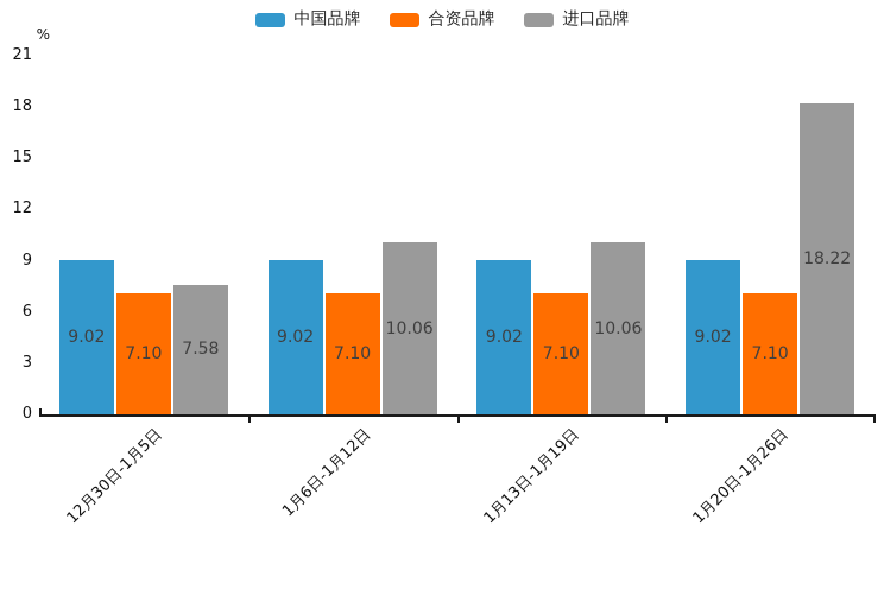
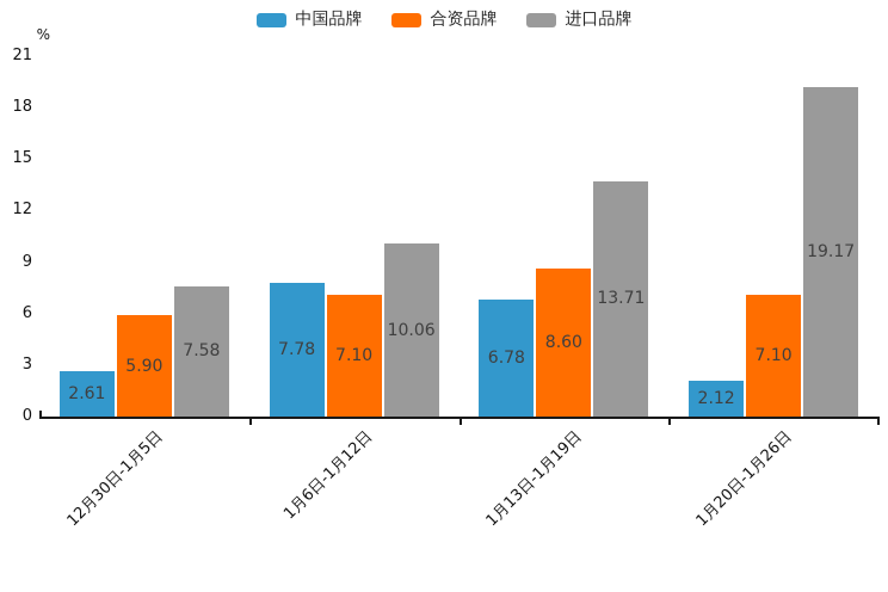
中国品牌/12月30日-1月5日: 9.02 -> 2.61
合资品牌/12月30日-1月5日: 7.10 -> 5.90
中国品牌/1月6日-1月12日: 9.02 -> 7.78
中国品牌/1月13日-1月19日: 9.02 -> 6.78
合资品牌/1月13日-1月19日: 7.10 -> 8.60
进口品牌/1月13日-1月19日: 10.06 -> 13.71
中国品牌/1月20日-1月26日: 9.02 -> 2.12
进口品牌/1月20日-1月26日: 18.22 -> 19.17
